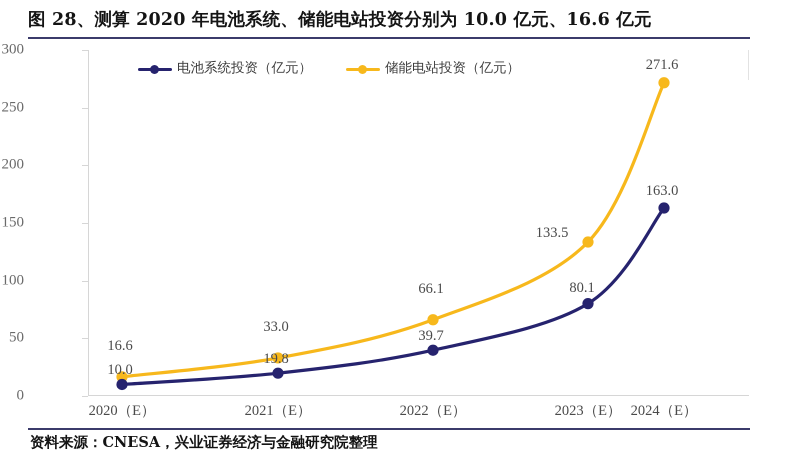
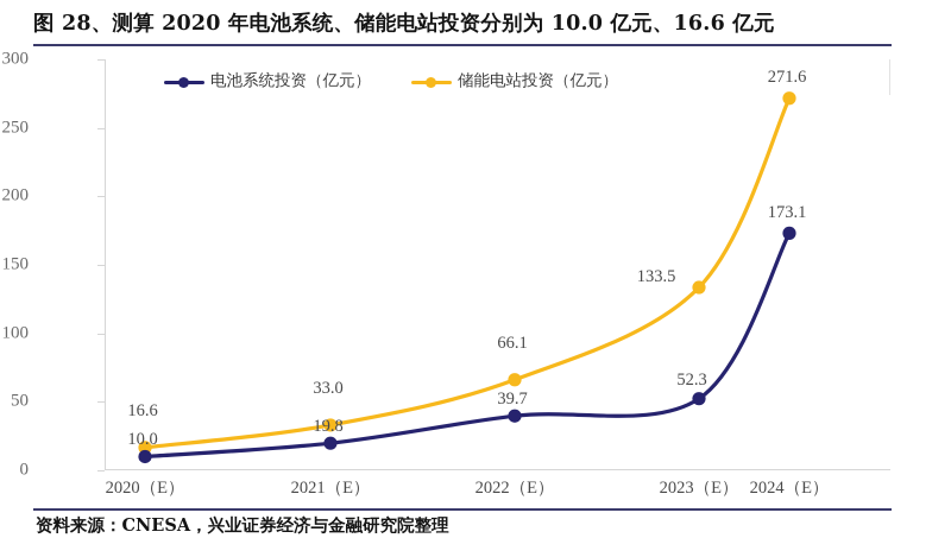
电池系统投资（亿元）/2023（E）: 80.1 -> 52.3
电池系统投资（亿元）/2024（E）: 163.0 -> 173.1
